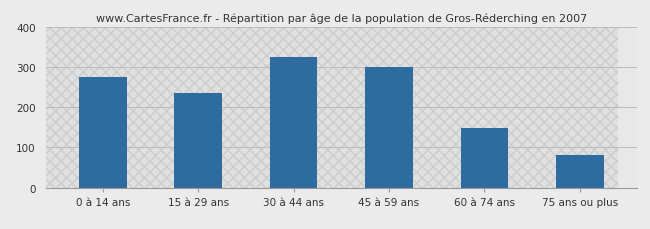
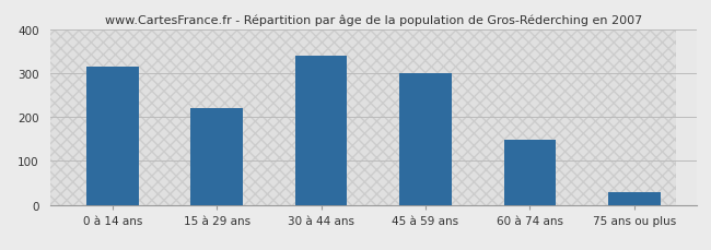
0 à 14 ans: 275 -> 315
15 à 29 ans: 235 -> 220
30 à 44 ans: 325 -> 340
75 ans ou plus: 80 -> 30
